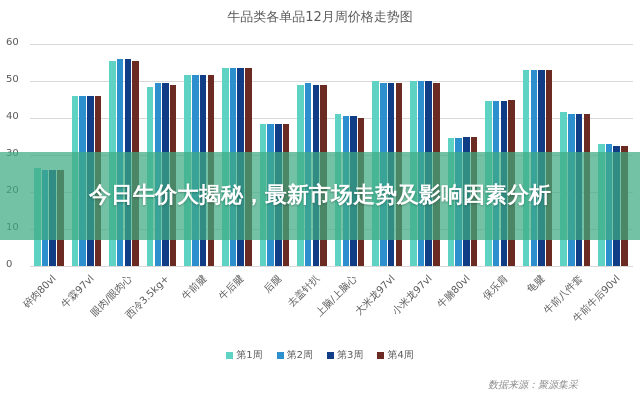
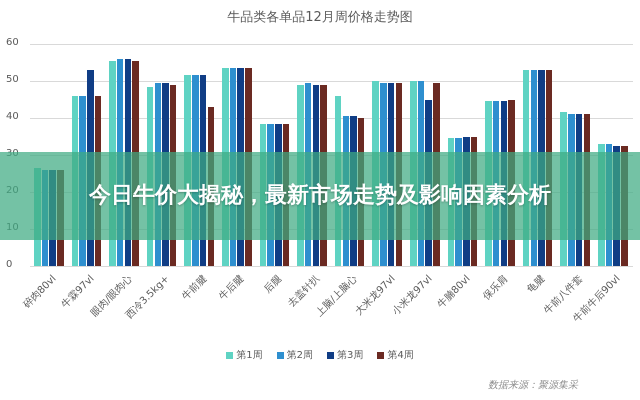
第3周/牛霖97vl: 46 -> 53
第4周/牛前腱: 52 -> 43
第1周/上脑/上脑心: 41 -> 46
第3周/小米龙97vl: 50 -> 45
